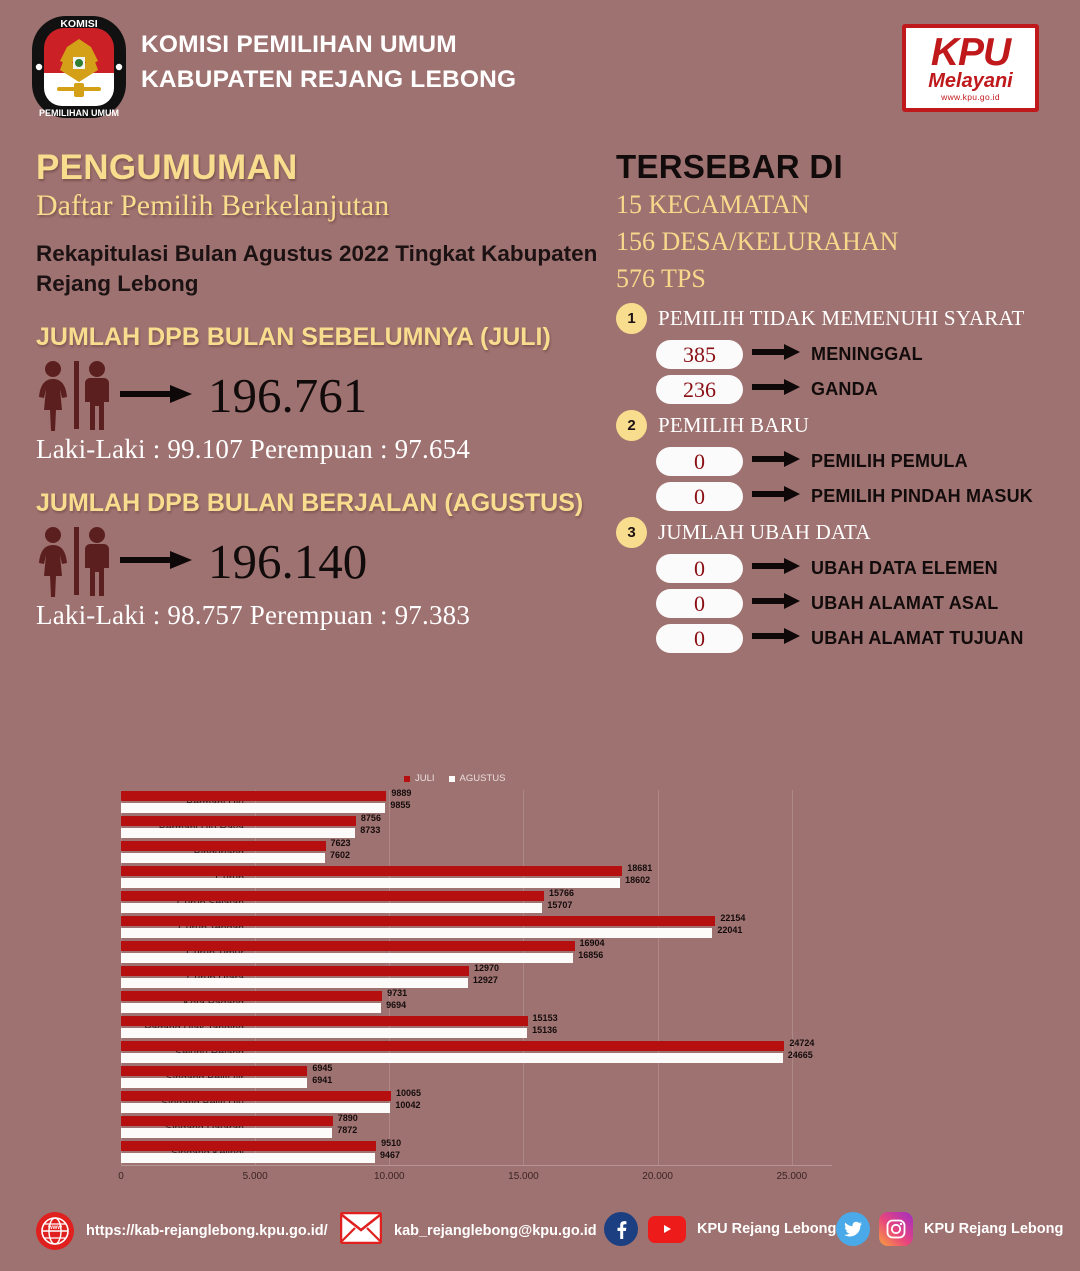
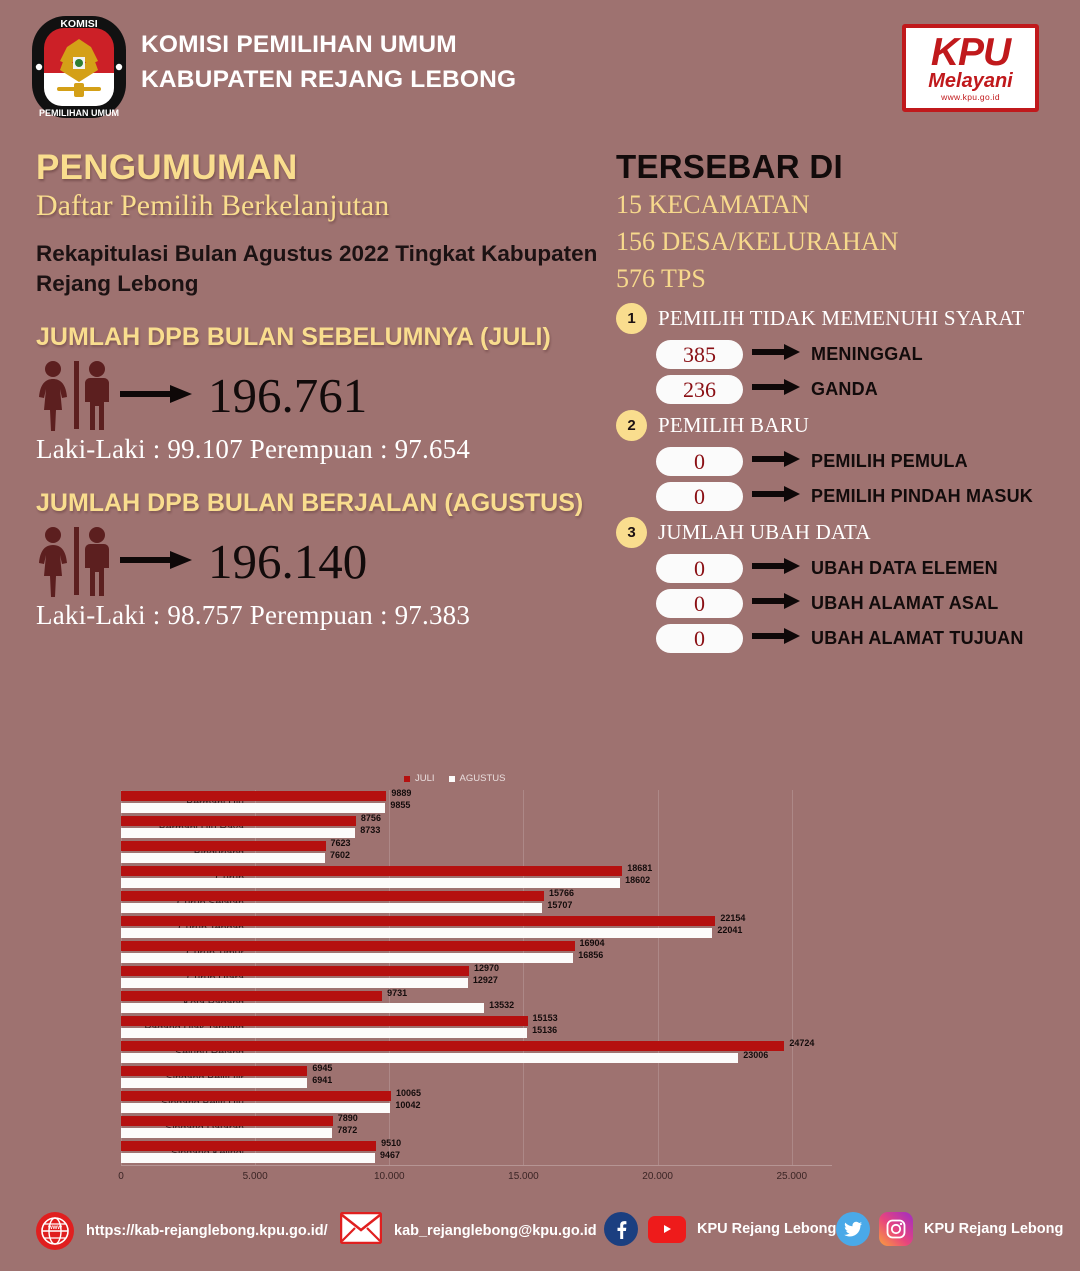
AGUSTUS/Kota Padang: 9694 -> 13532
AGUSTUS/Selupu Rejang: 24665 -> 23006
